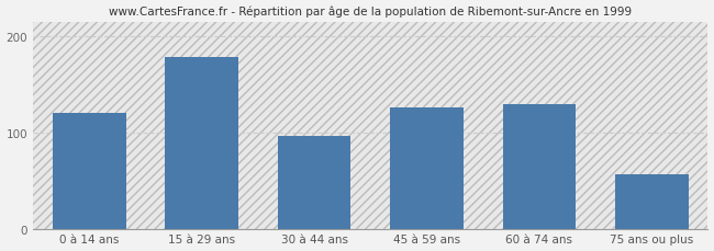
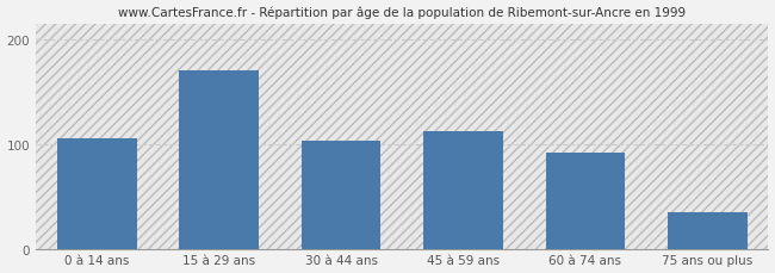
0 à 14 ans: 120 -> 105
15 à 29 ans: 178 -> 170
30 à 44 ans: 96 -> 103
45 à 59 ans: 126 -> 112
60 à 74 ans: 130 -> 92
75 ans ou plus: 56 -> 35
